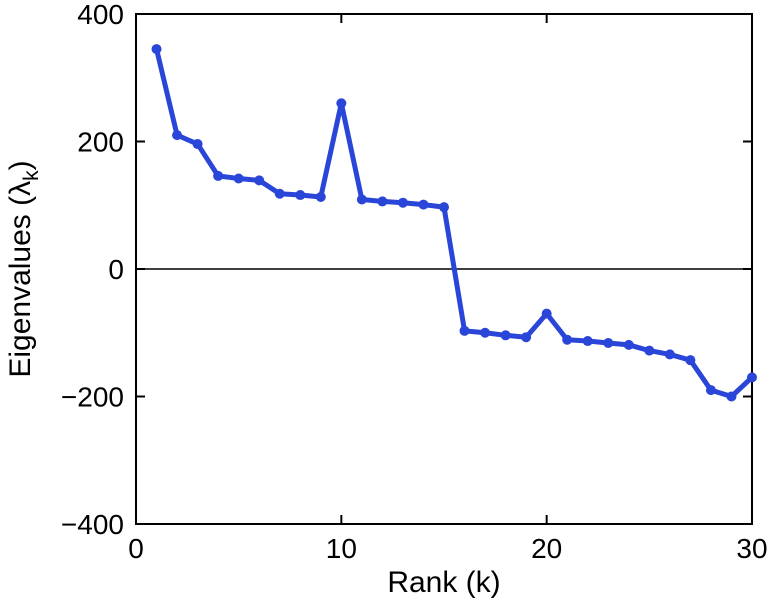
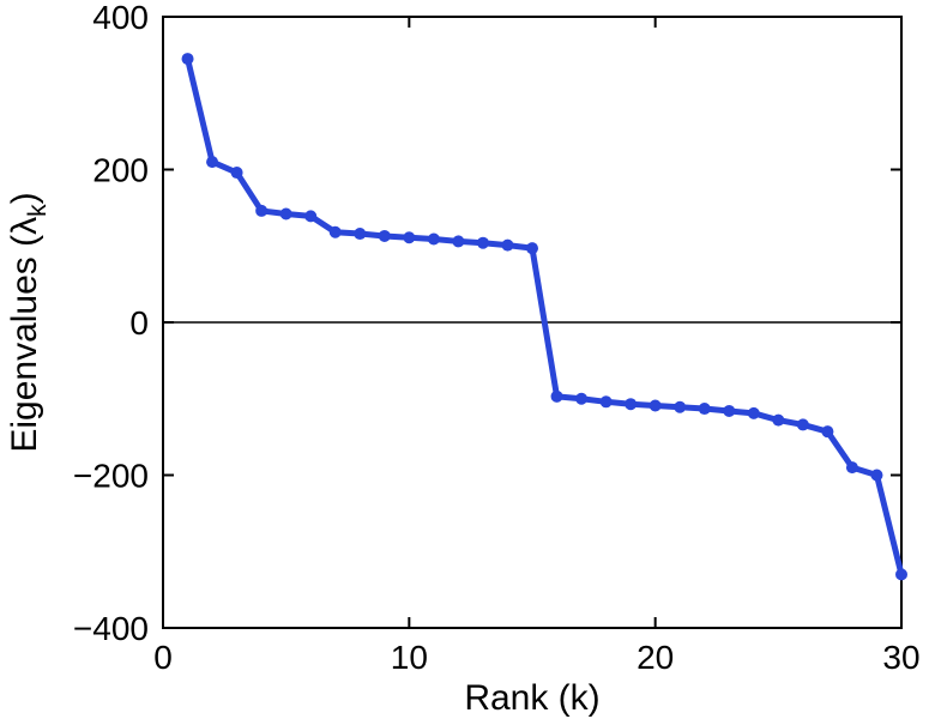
10: 260 -> 110
20: -70 -> -110
30: -170 -> -330
